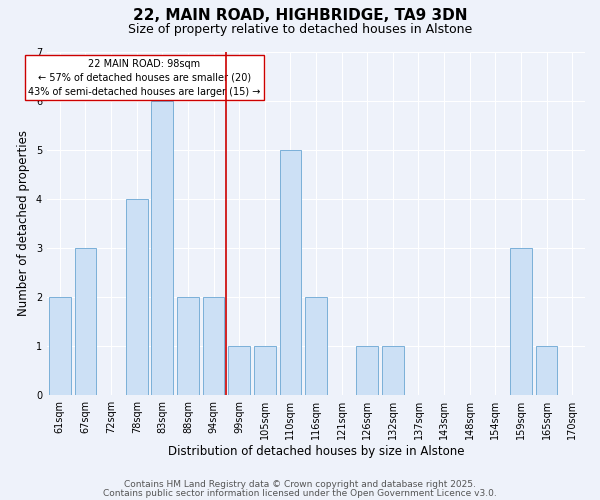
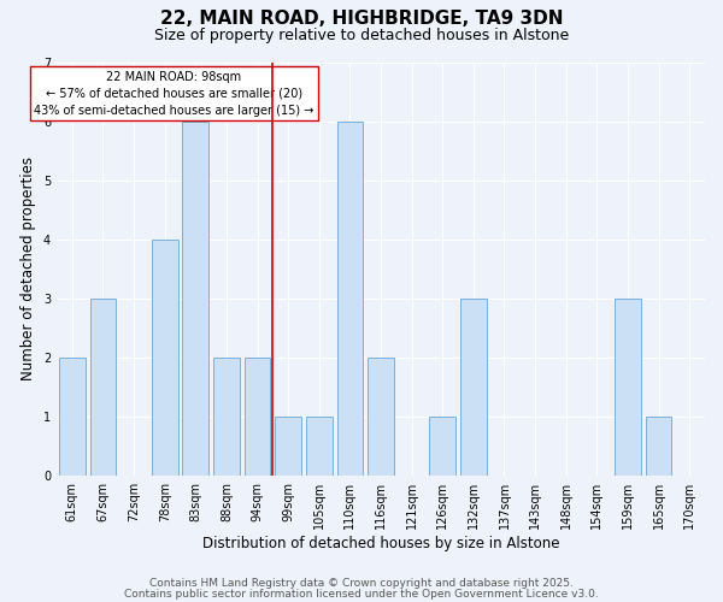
110sqm: 5 -> 6
132sqm: 1 -> 3
